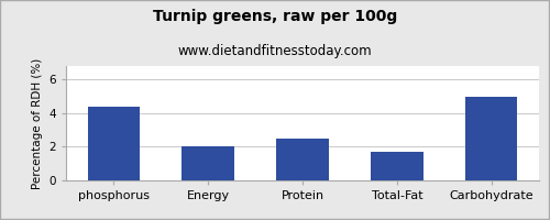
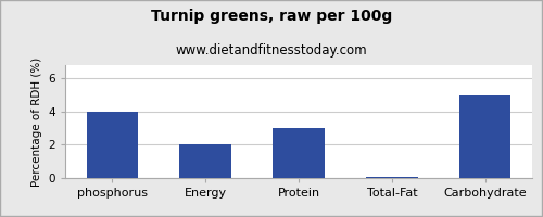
phosphorus: 4.4 -> 4.0
Protein: 2.5 -> 3.0
Total-Fat: 1.7 -> 0.1
